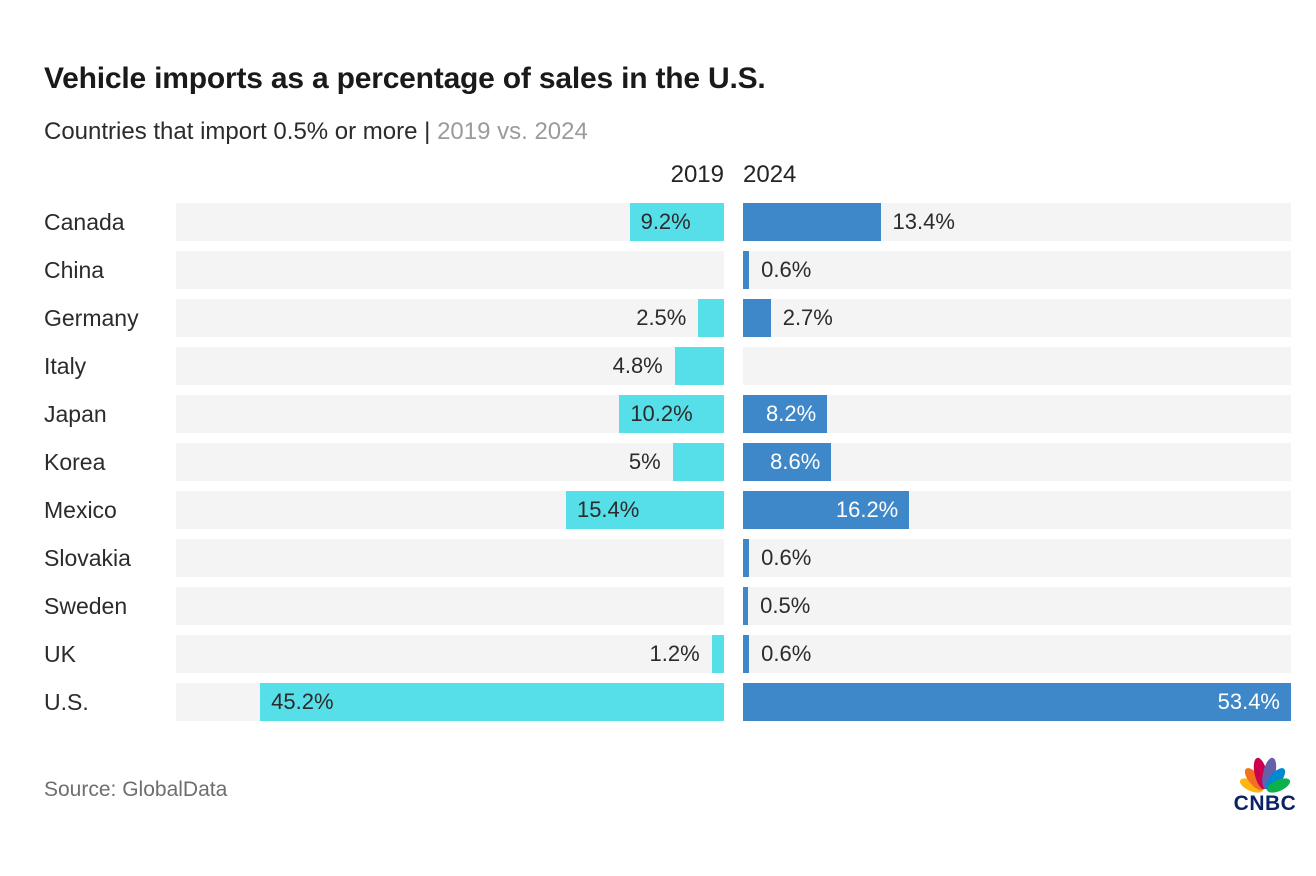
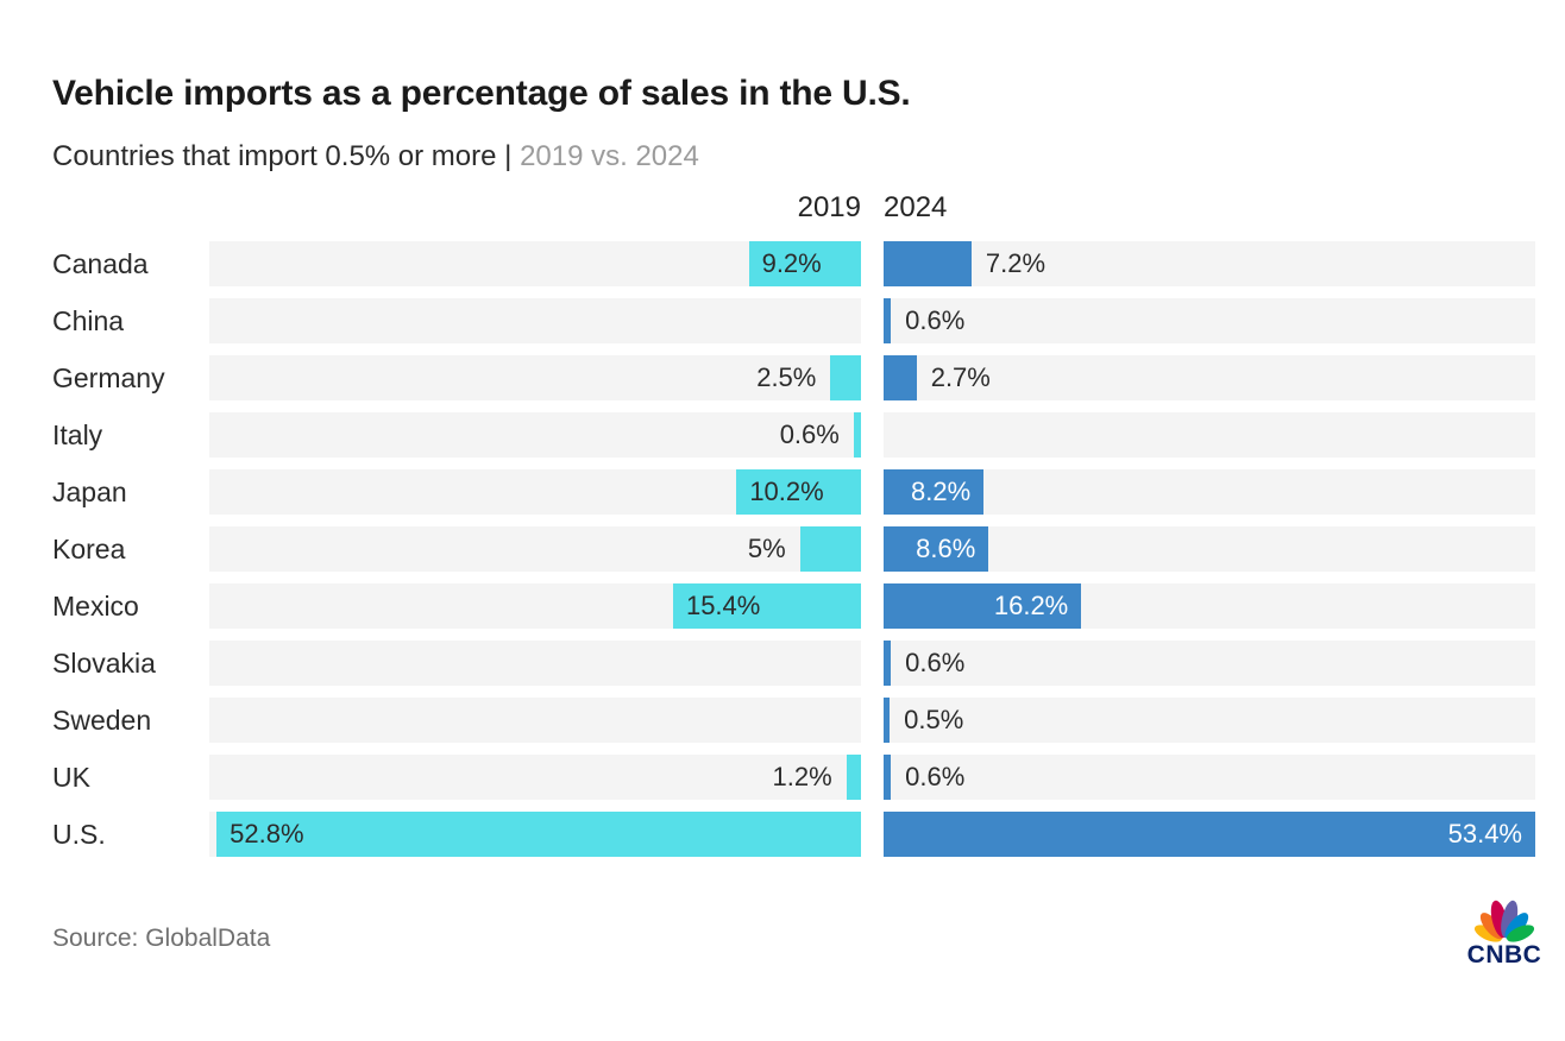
2024/Canada: 13.4% -> 7.2%
2019/Italy: 4.8% -> 0.6%
2019/U.S.: 45.2% -> 52.8%
